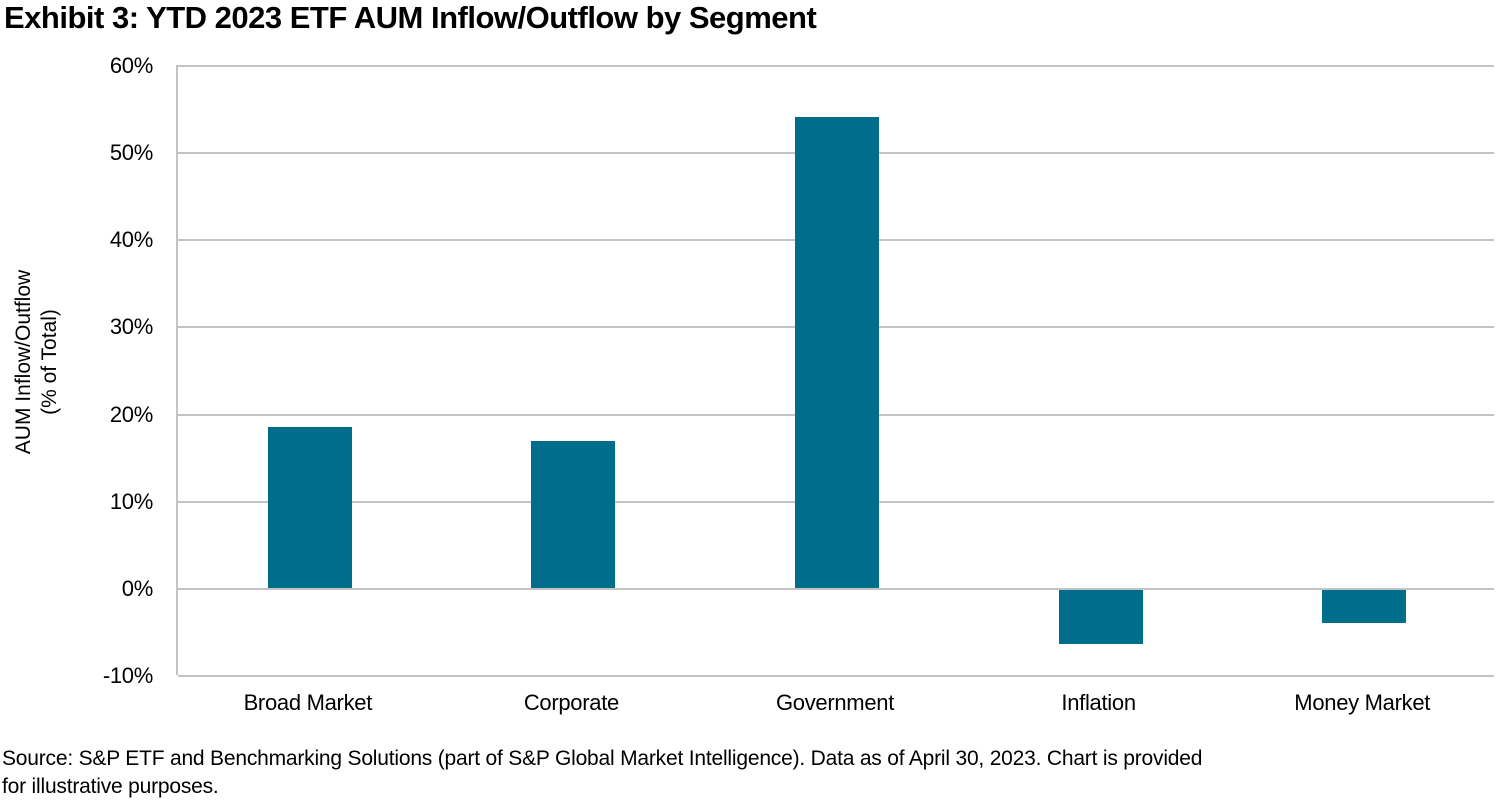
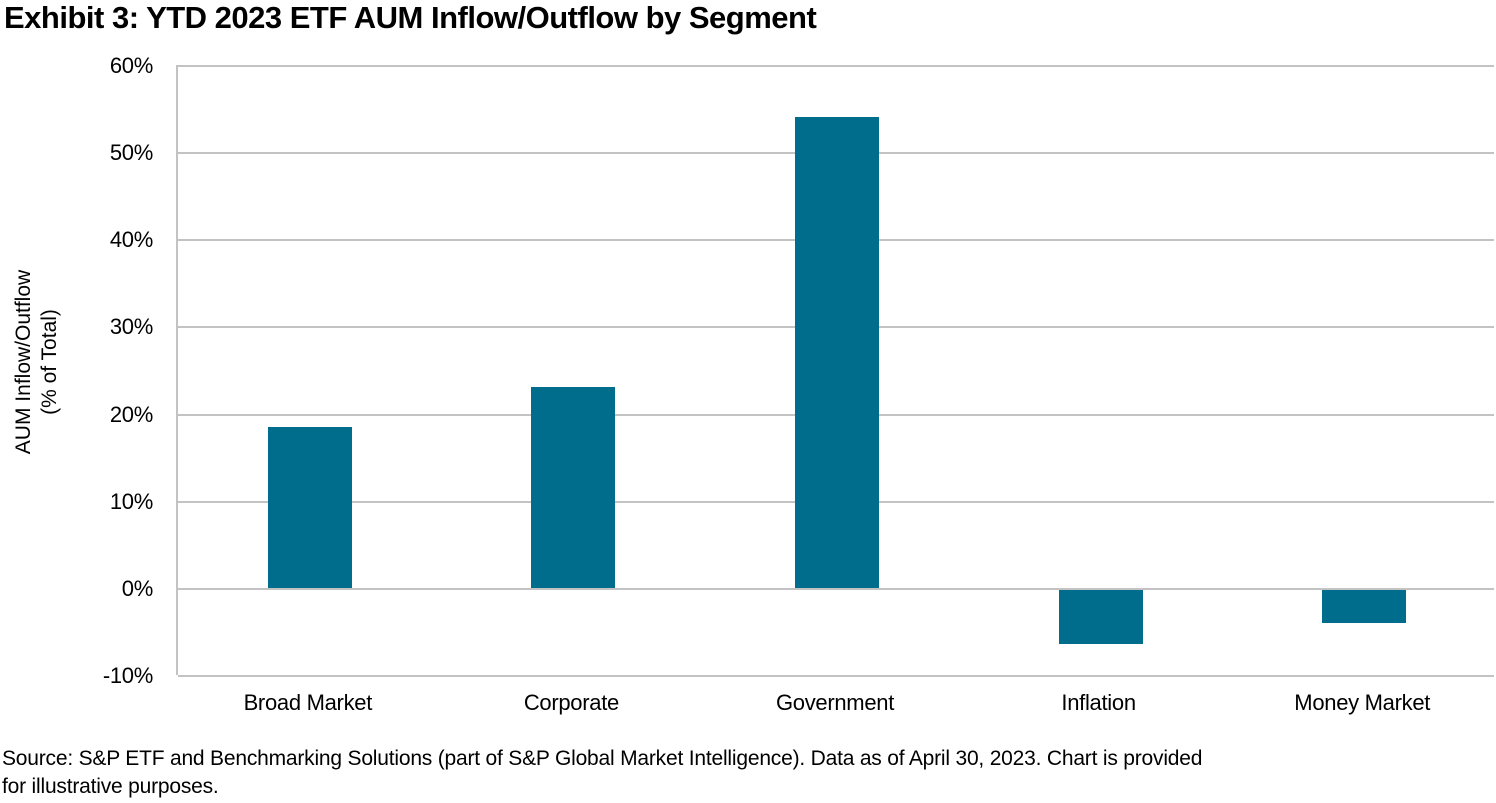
Corporate: 17% -> 23%
